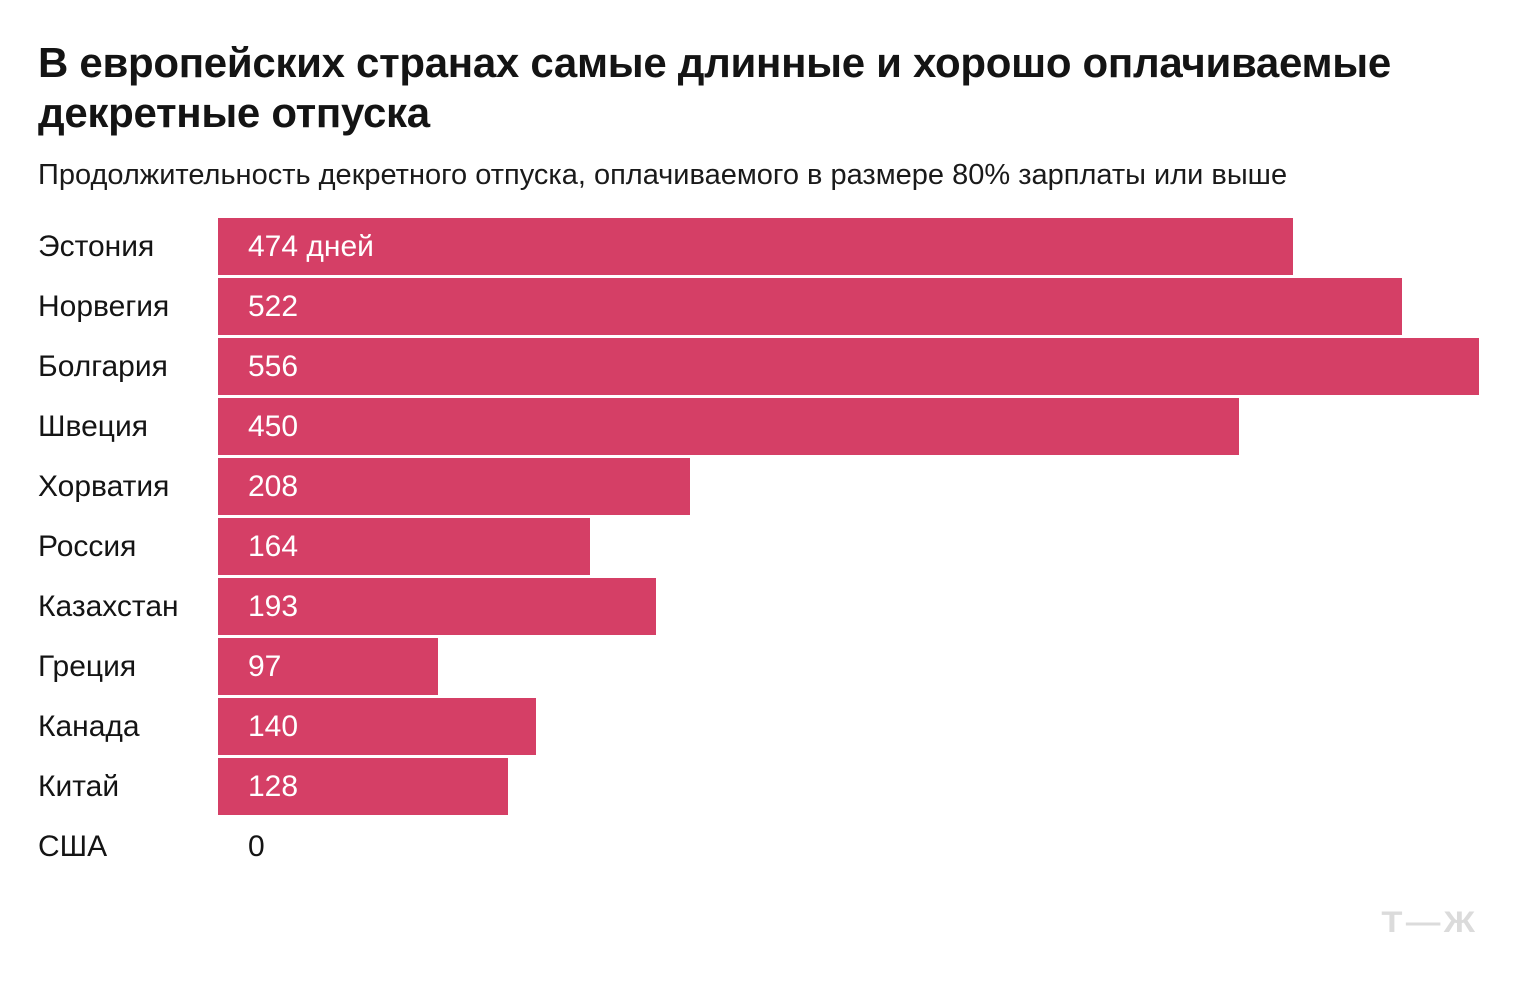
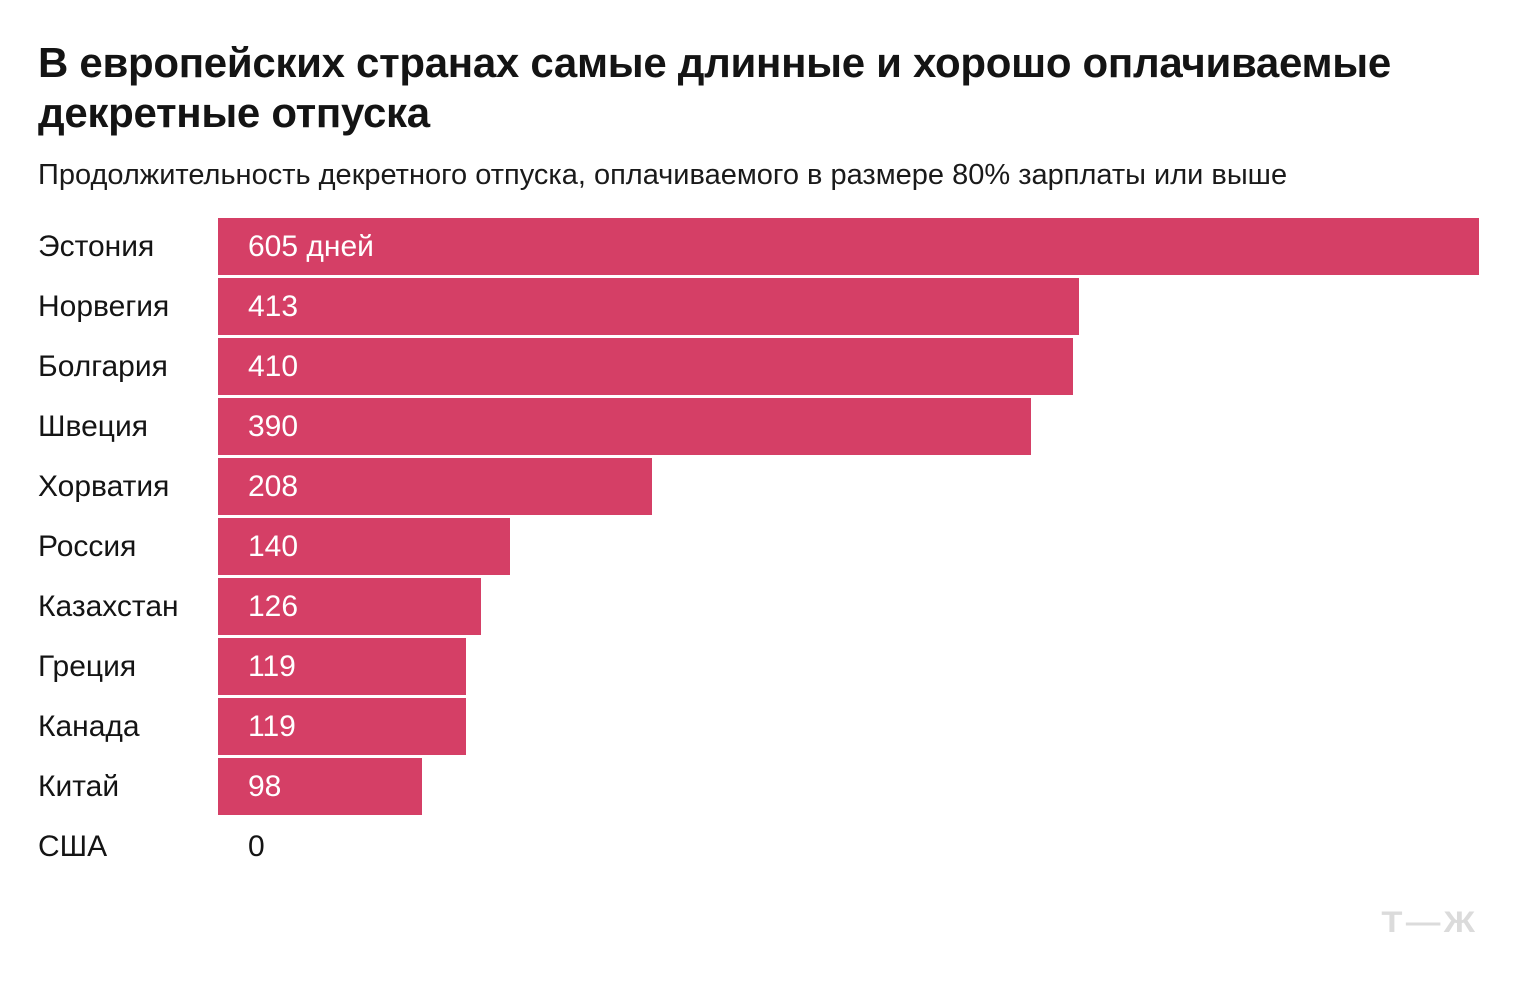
Эстония: 474 -> 605
Норвегия: 522 -> 413
Болгария: 556 -> 410
Швеция: 450 -> 390
Россия: 164 -> 140
Казахстан: 193 -> 126
Греция: 97 -> 119
Канада: 140 -> 119
Китай: 128 -> 98
